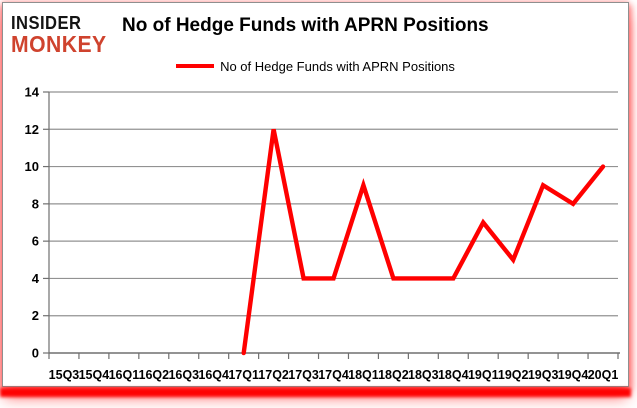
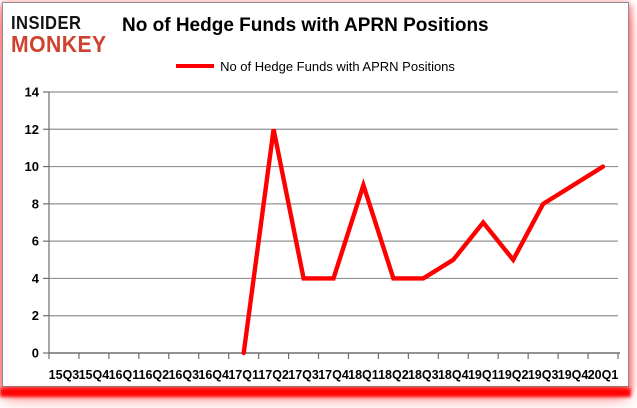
18Q4: 4 -> 5
19Q3: 9 -> 8
19Q4: 8 -> 9
